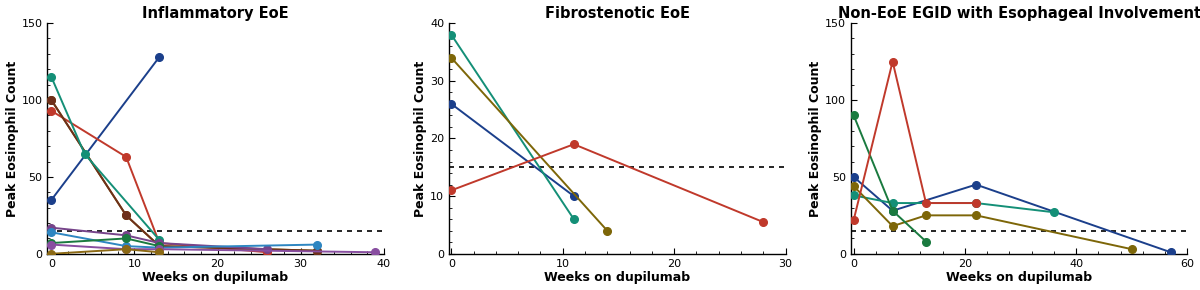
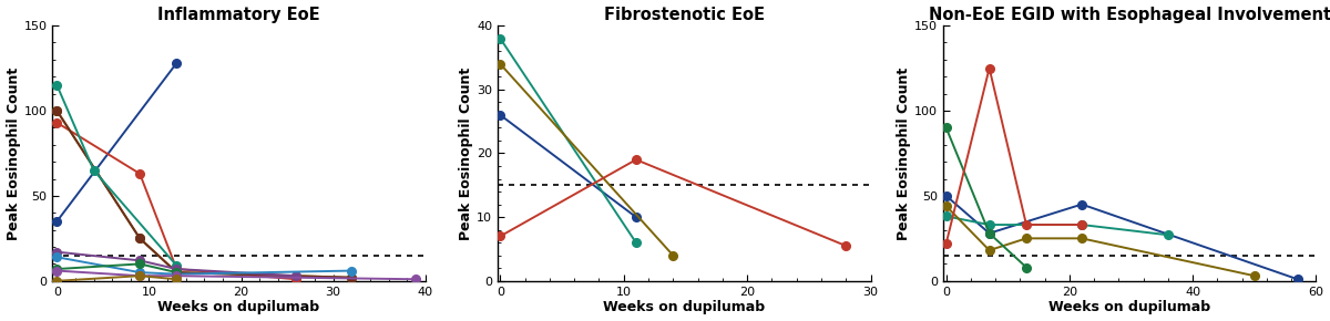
Fibrostenotic EoE/0: 11.0 -> 7.0
